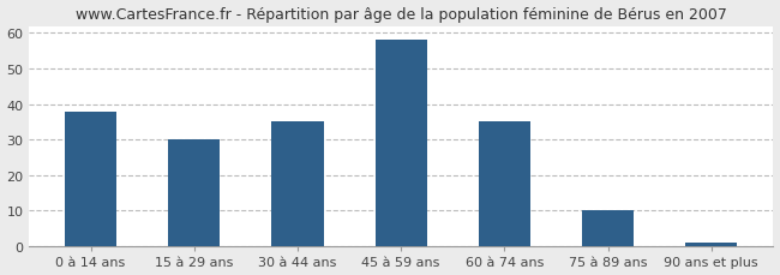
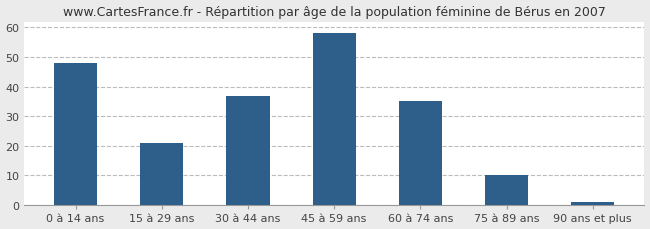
0 à 14 ans: 38 -> 48
15 à 29 ans: 30 -> 21
30 à 44 ans: 35 -> 37
